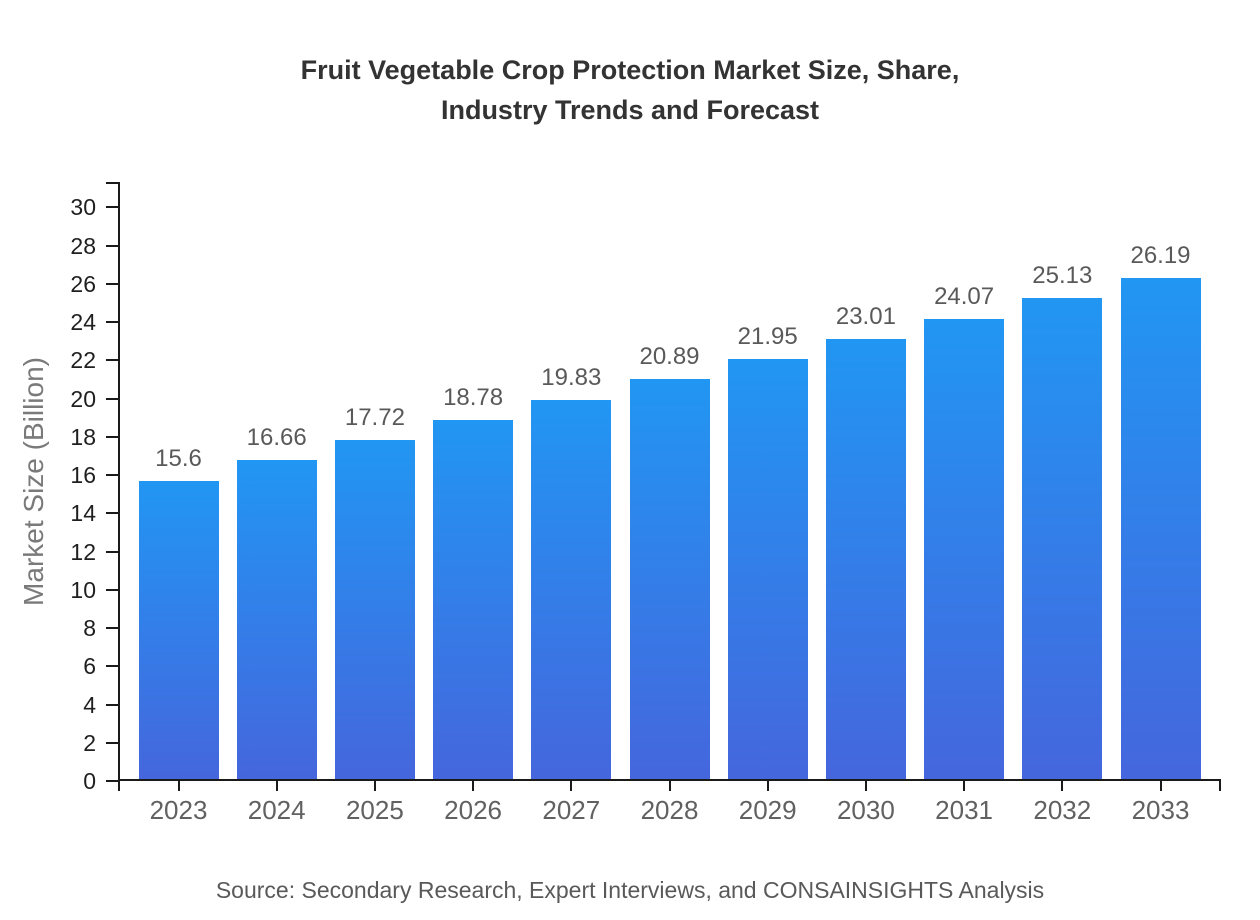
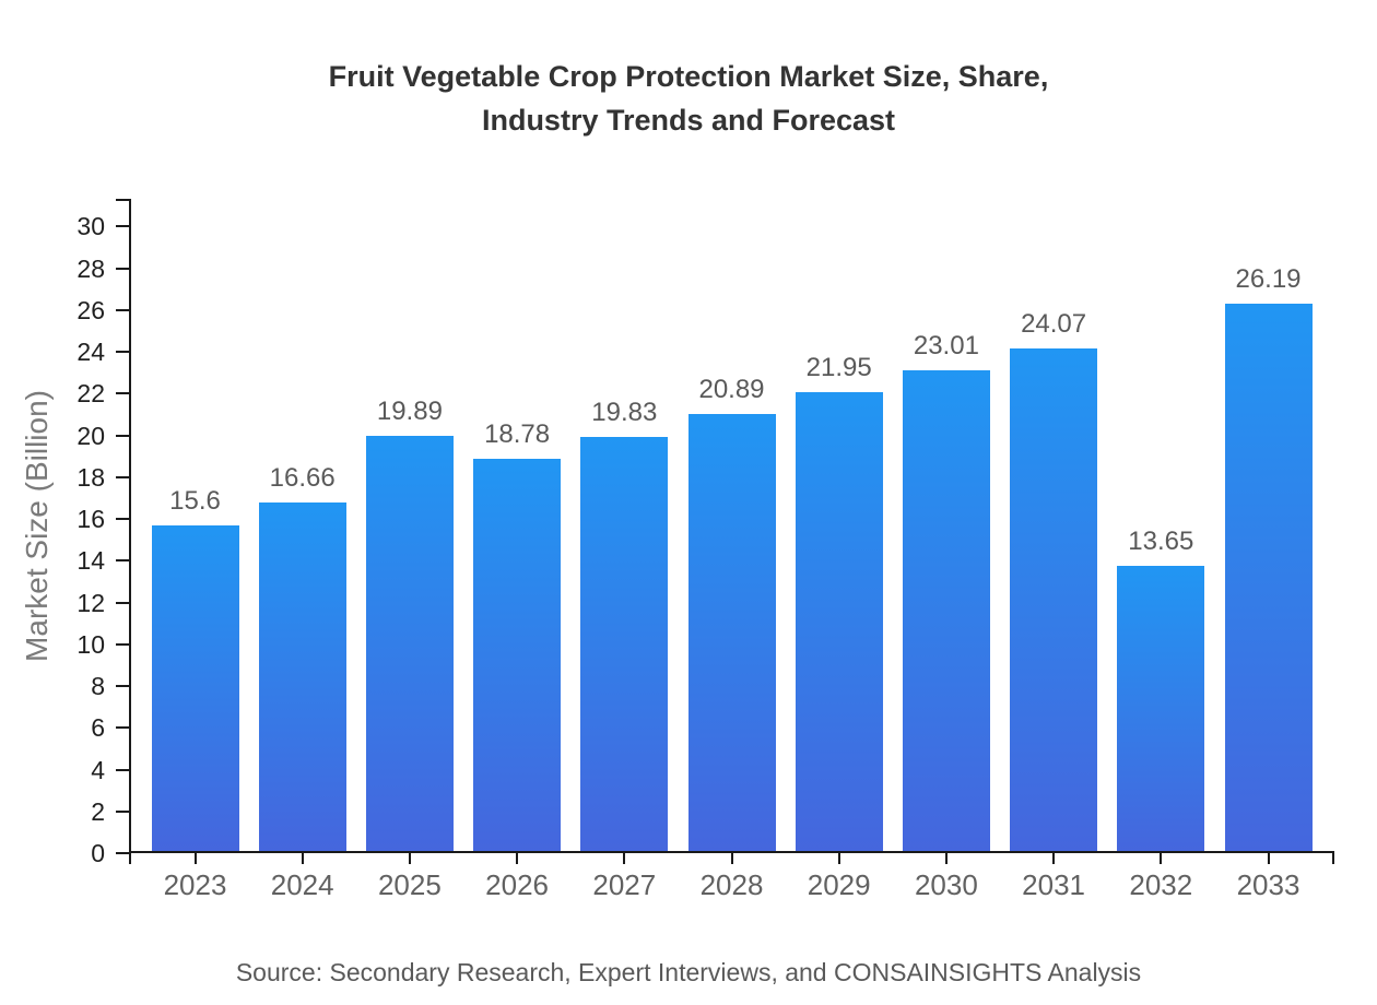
2025: 17.72 -> 19.89
2032: 25.13 -> 13.65
